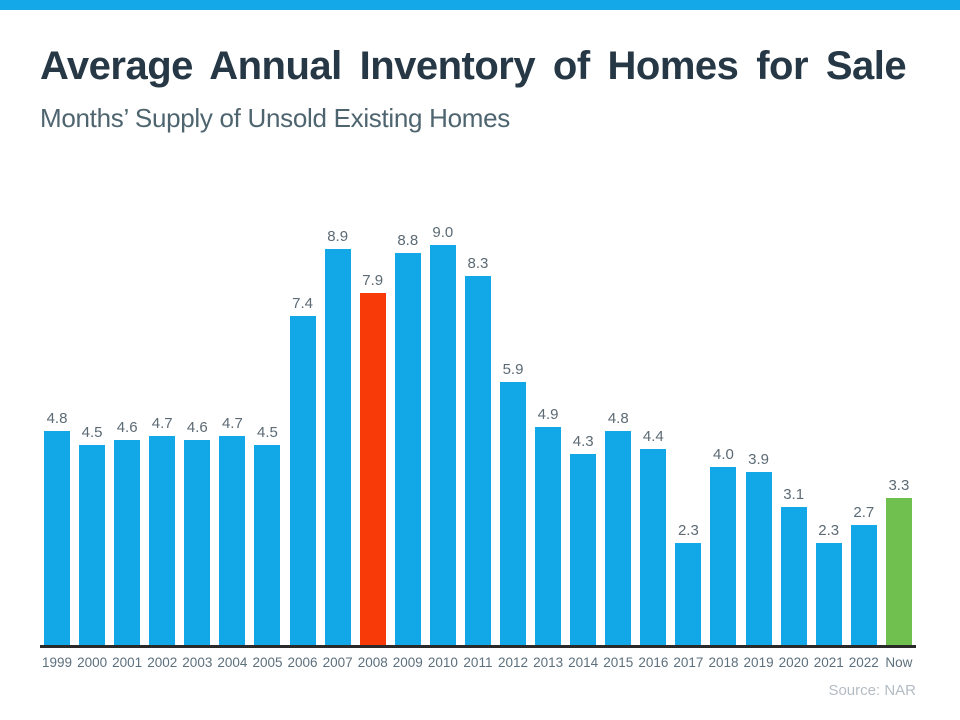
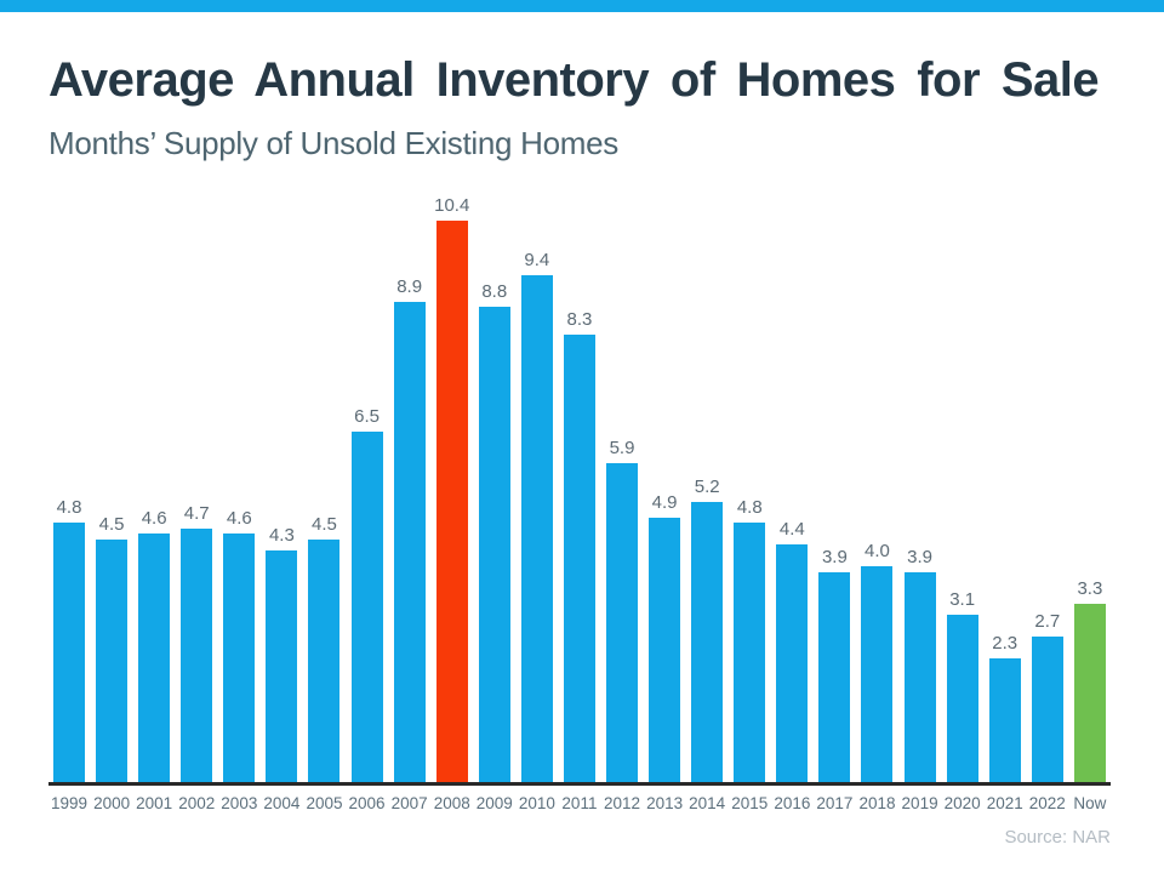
2004: 4.7 -> 4.3
2006: 7.4 -> 6.5
2008: 7.9 -> 10.4
2010: 9.0 -> 9.4
2014: 4.3 -> 5.2
2017: 2.3 -> 3.9
